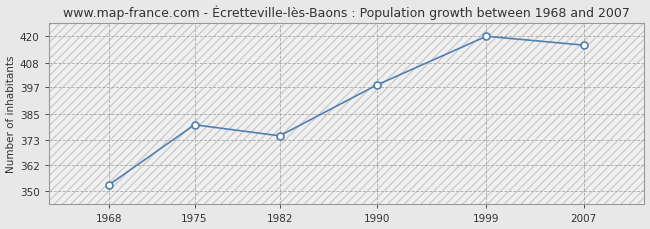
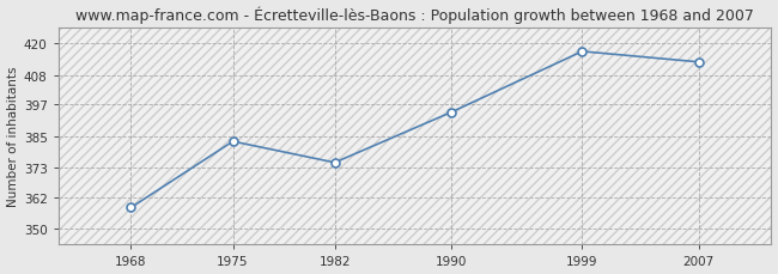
1968: 353 -> 358
1975: 380 -> 383
1990: 398 -> 394
1999: 420 -> 417
2007: 416 -> 413
